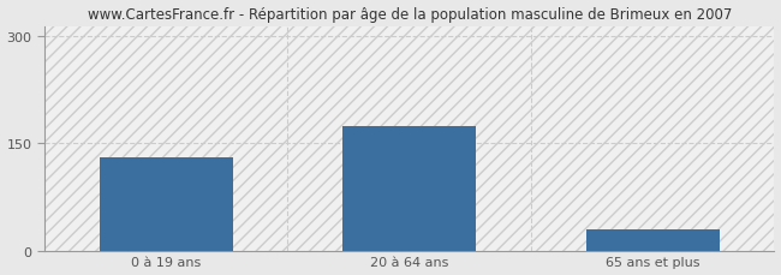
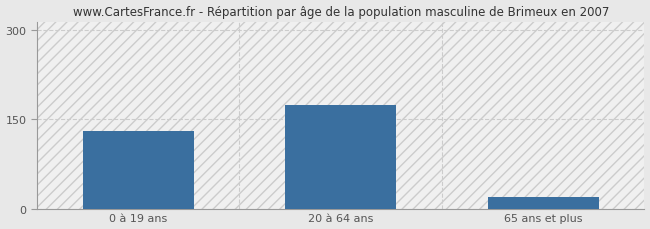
65 ans et plus: 30 -> 20
